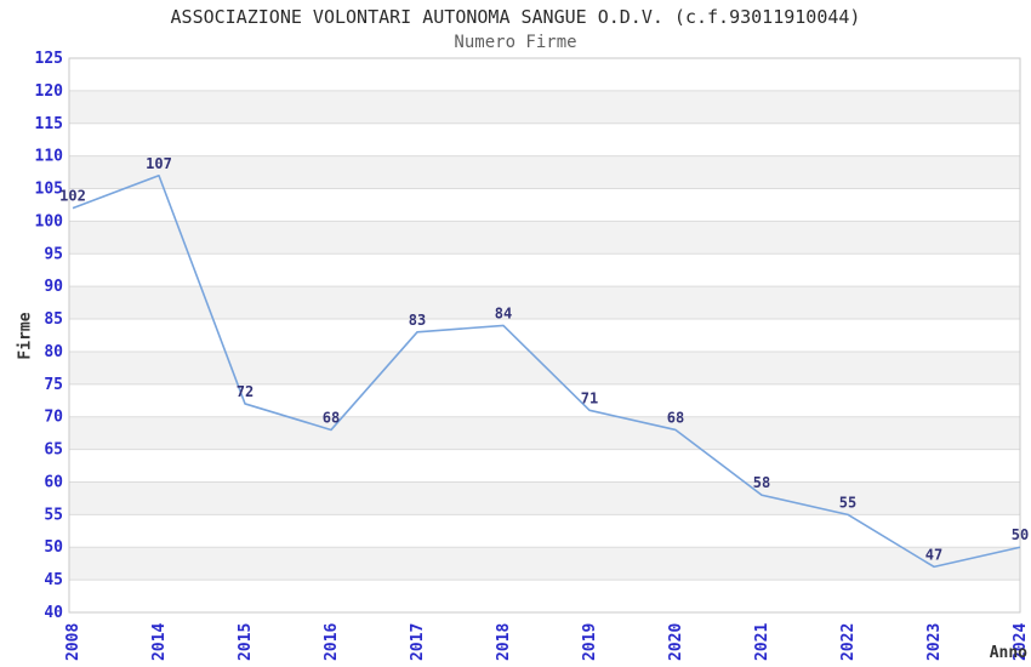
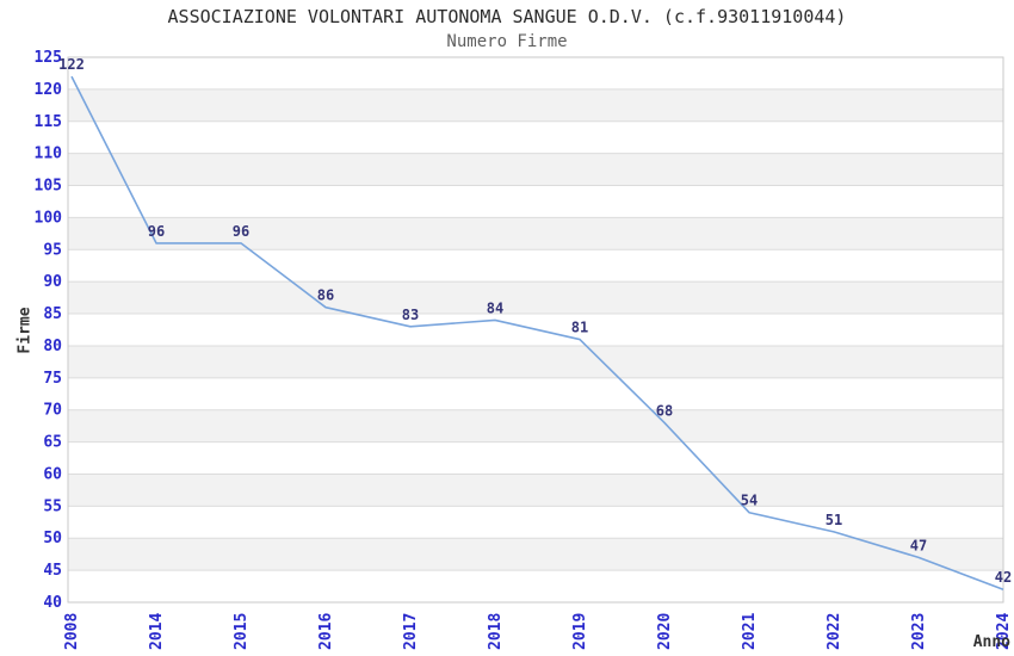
2008: 102 -> 122
2014: 107 -> 96
2015: 72 -> 96
2016: 68 -> 86
2019: 71 -> 81
2021: 58 -> 54
2022: 55 -> 51
2024: 50 -> 42
